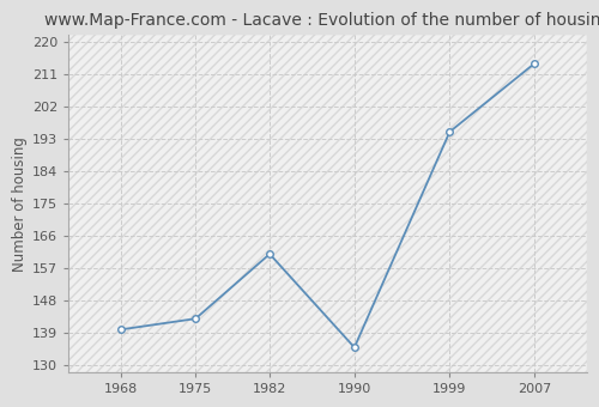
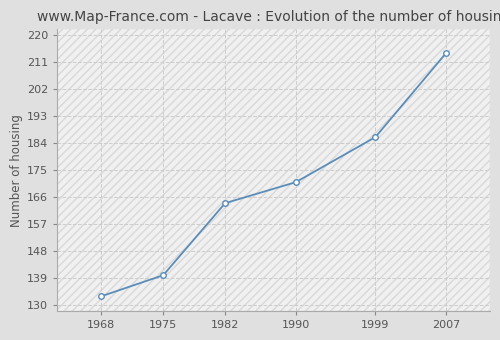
1968: 140 -> 133
1975: 143 -> 140
1982: 161 -> 164
1990: 135 -> 171
1999: 195 -> 186
